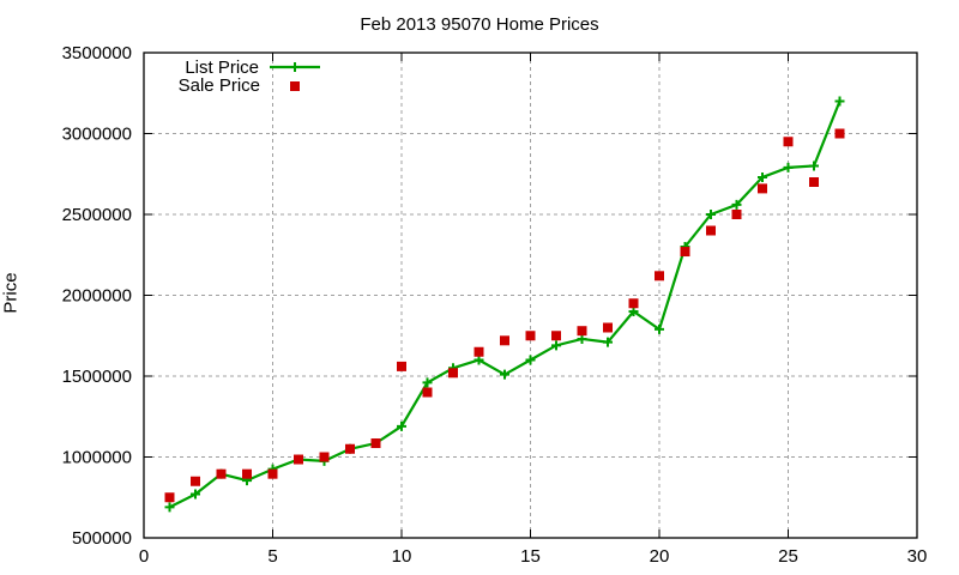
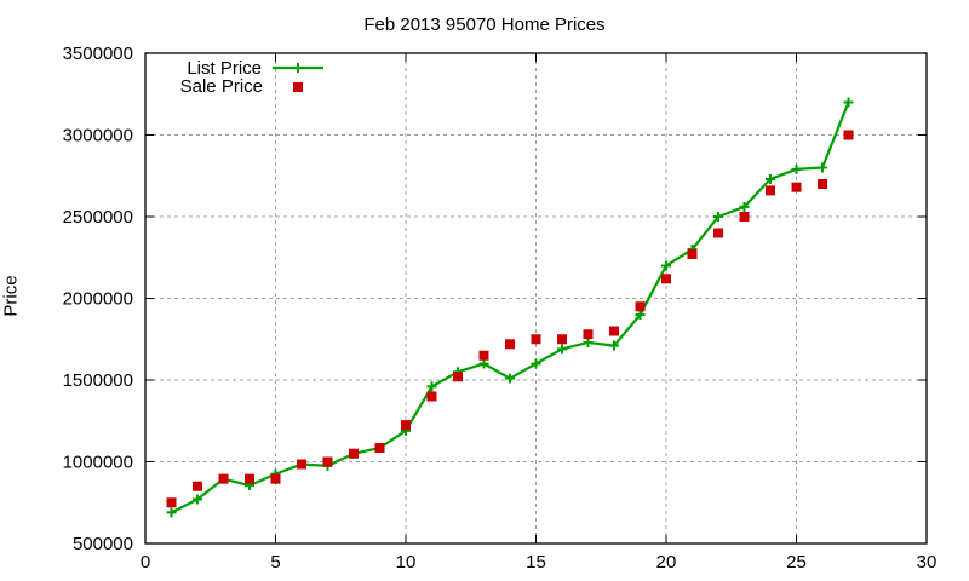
Sale Price/10: 1560000 -> 1220000
List Price/20: 1790000 -> 2200000
Sale Price/25: 2950000 -> 2680000
